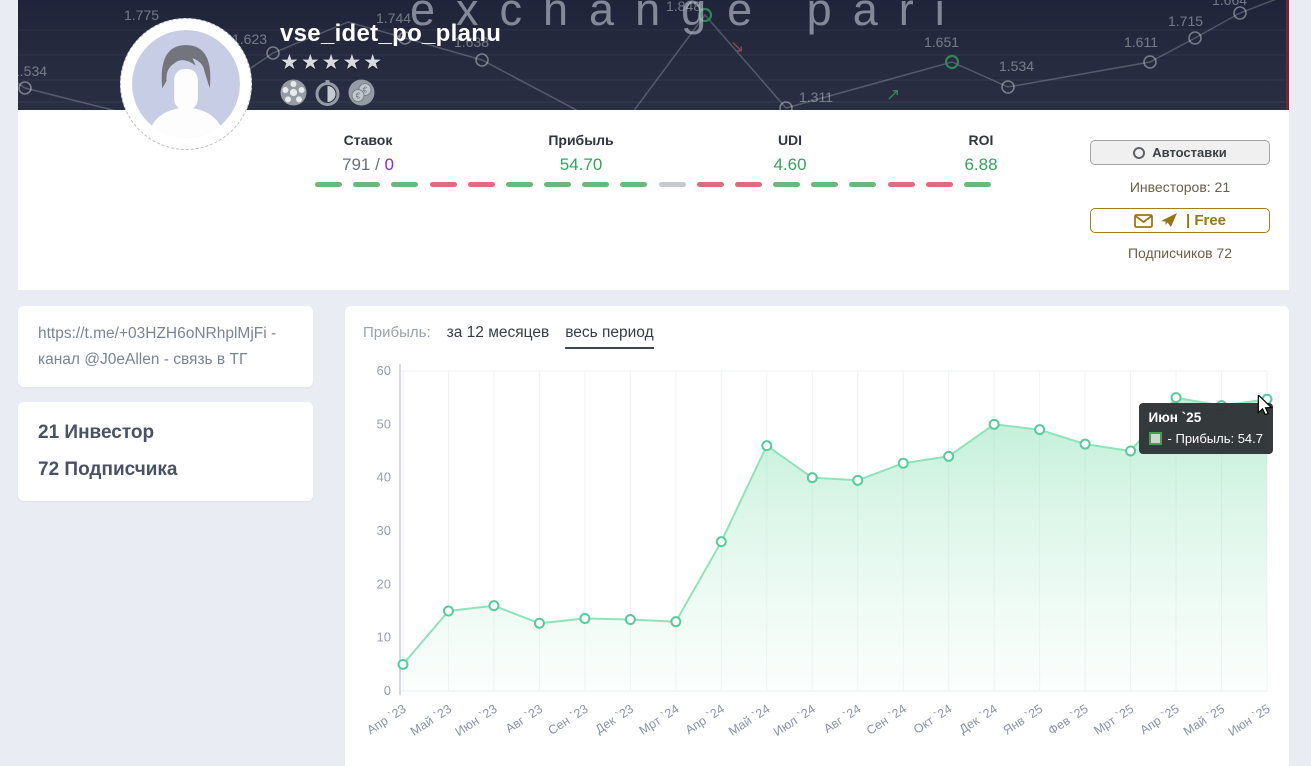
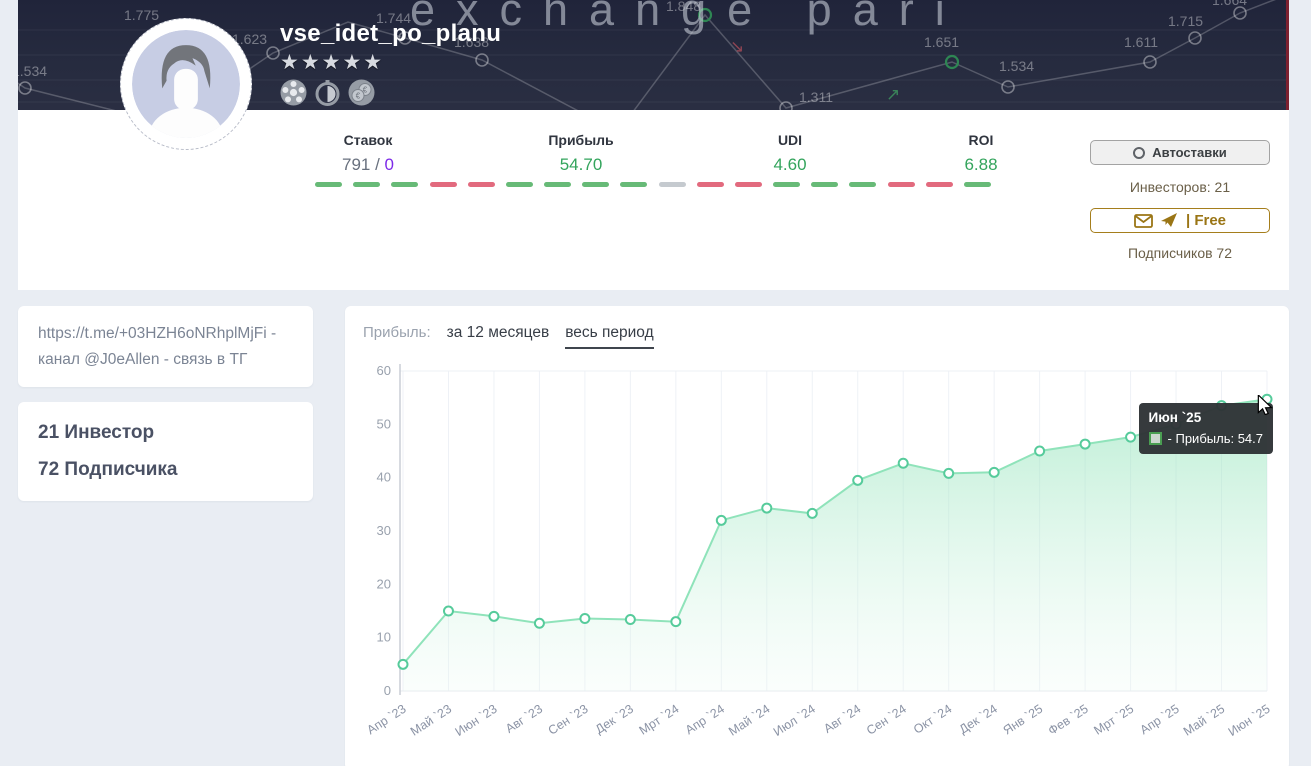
Июн `23: 16 -> 14
Апр `24: 28 -> 32
Май `24: 46 -> 34
Июл `24: 40 -> 33
Окт `24: 44 -> 41
Дек `24: 50 -> 41
Янв `25: 49 -> 45
Мрт `25: 45 -> 48
Апр `25: 55 -> 50
